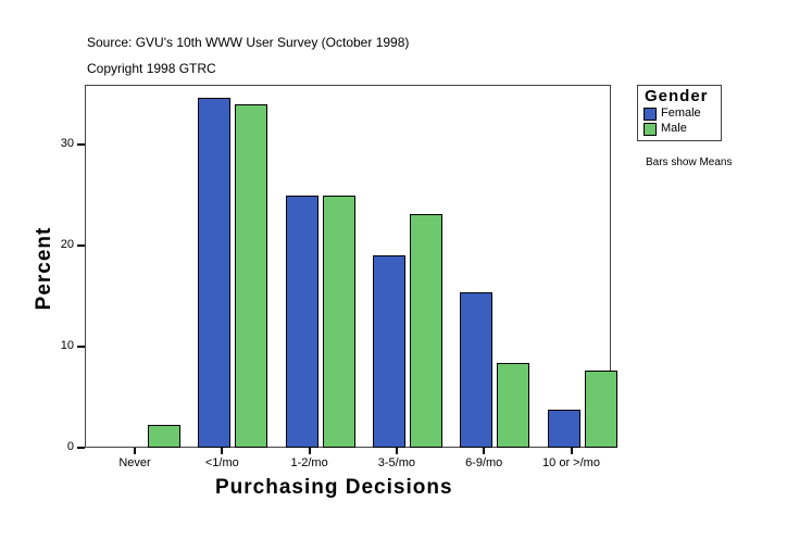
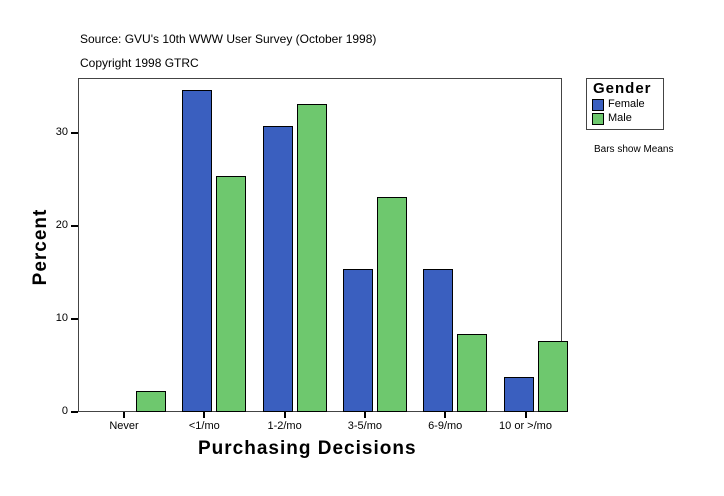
Male/<1/mo: 34 -> 25
Female/1-2/mo: 25 -> 31
Male/1-2/mo: 25 -> 33
Female/3-5/mo: 19 -> 15
